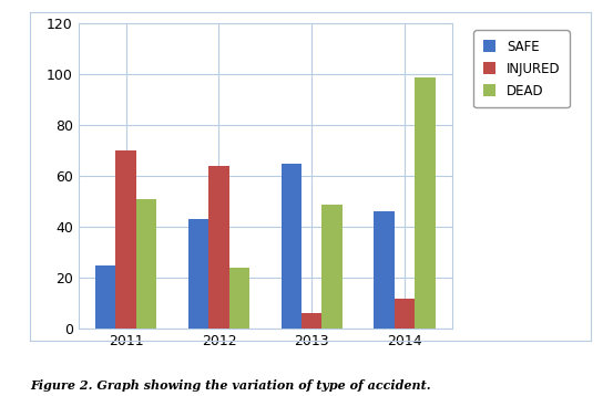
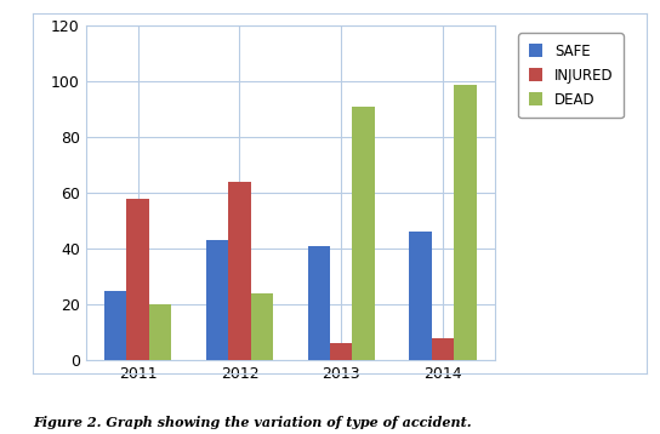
INJURED/2011: 70 -> 58
DEAD/2011: 51 -> 20
SAFE/2013: 65 -> 41
DEAD/2013: 49 -> 91
INJURED/2014: 12 -> 8
